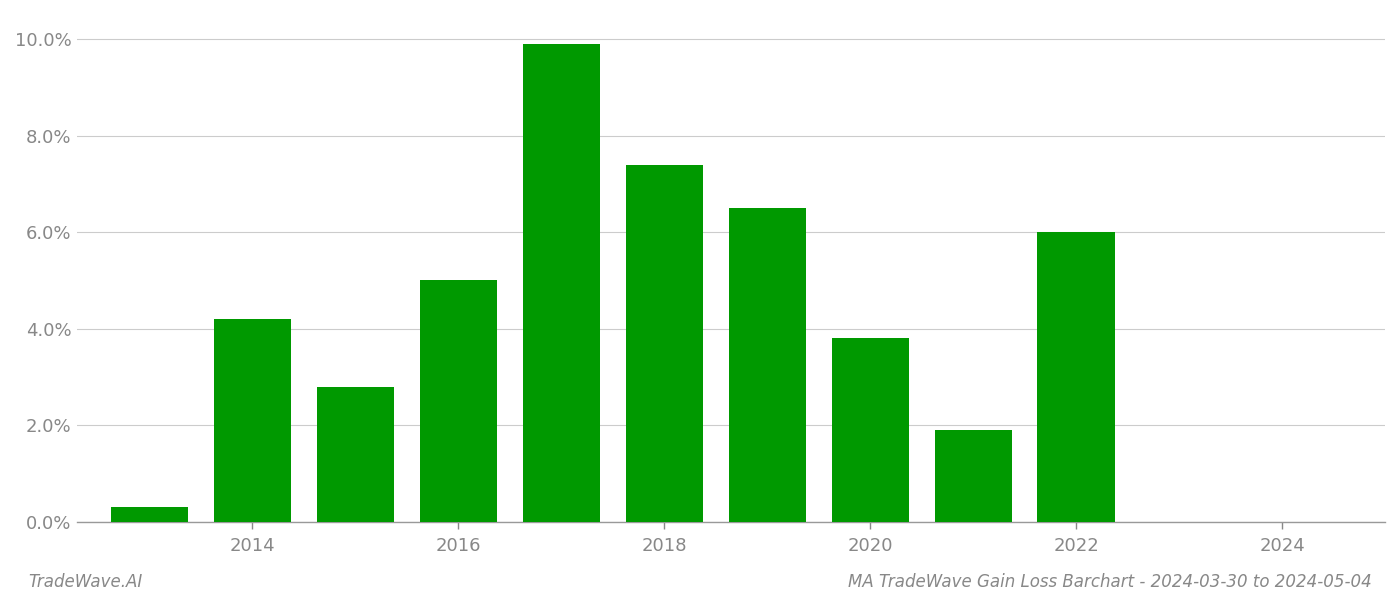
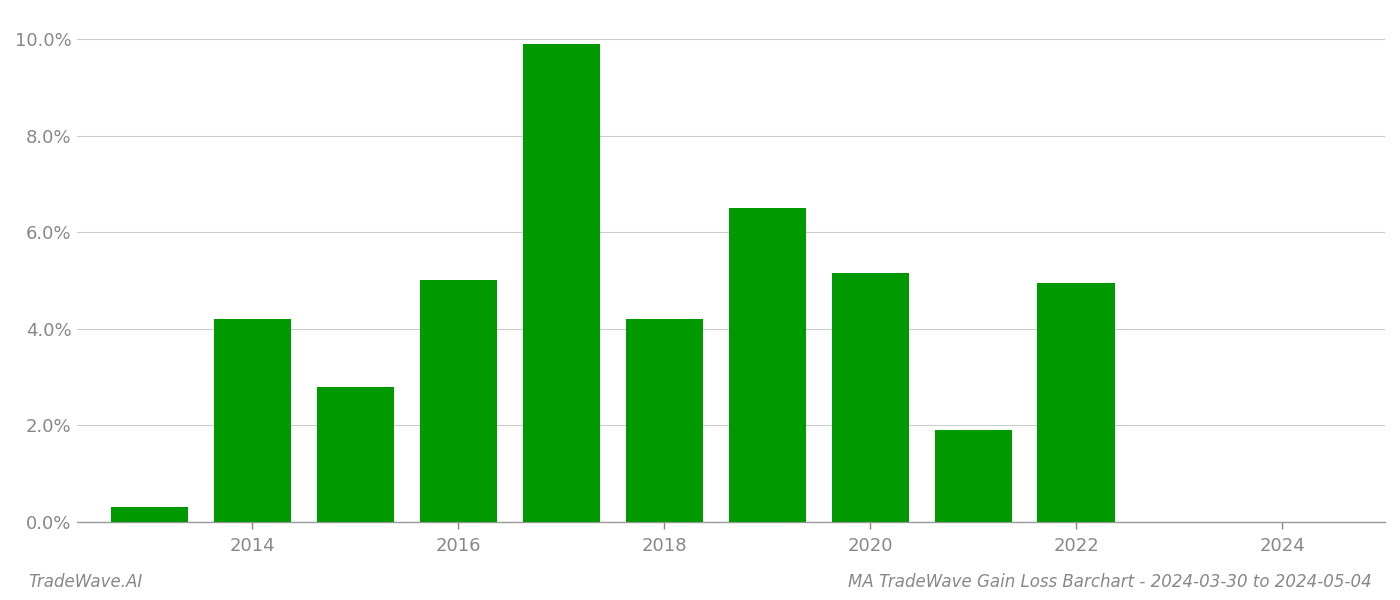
2018: 7.40% -> 4.20%
2020: 3.80% -> 5.15%
2022: 6.00% -> 4.95%
